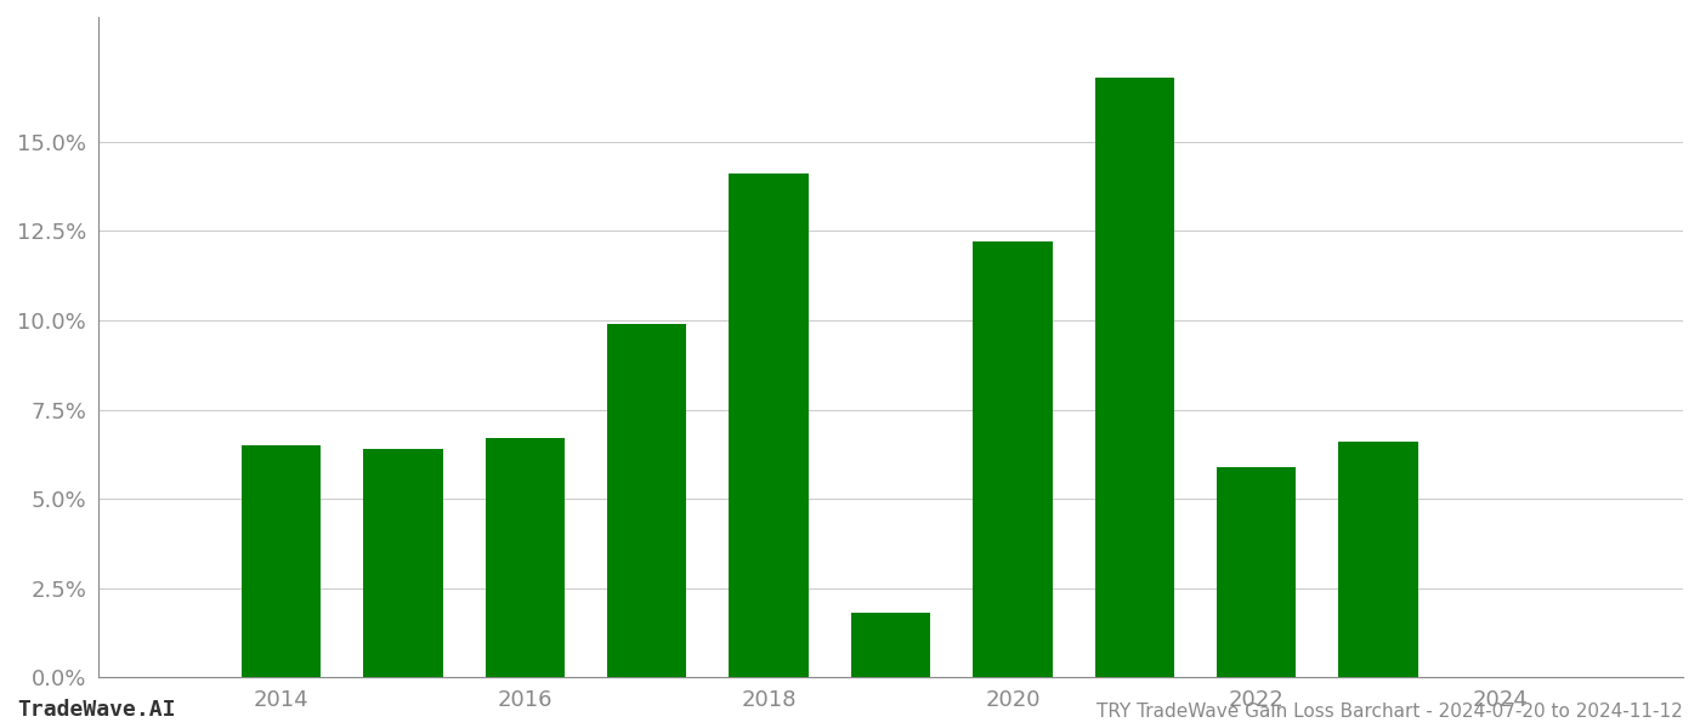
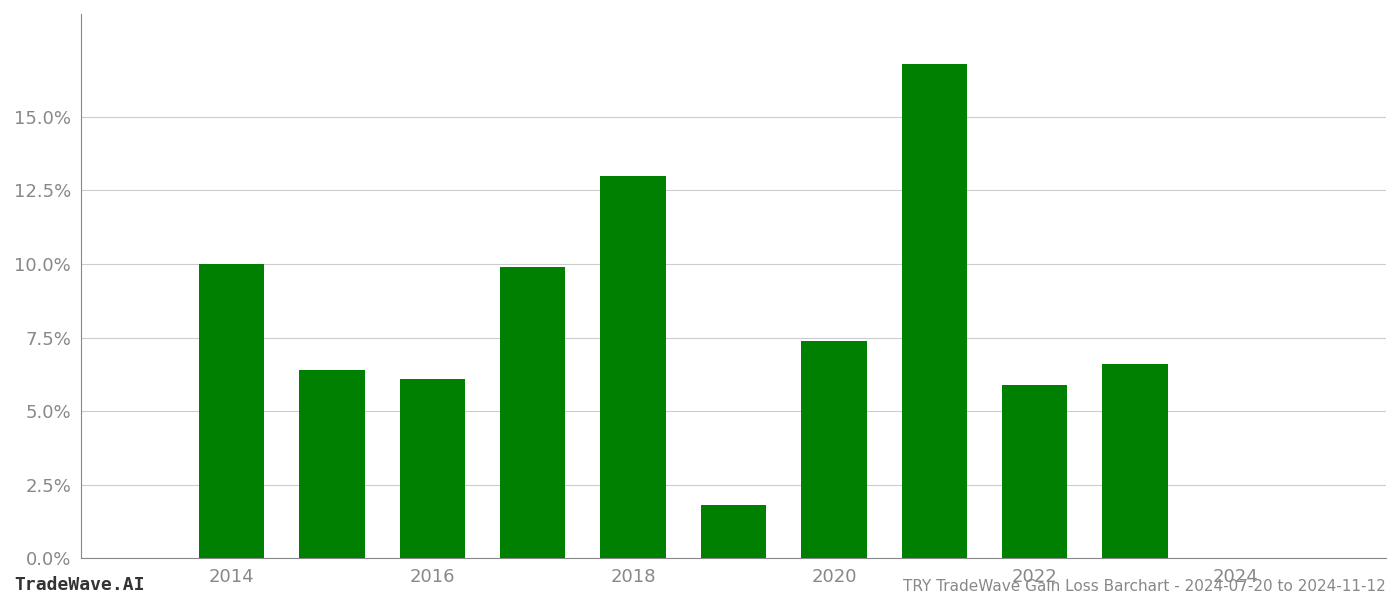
2014: 6.5% -> 10.0%
2016: 6.7% -> 6.1%
2018: 14.1% -> 13.0%
2020: 12.2% -> 7.4%
